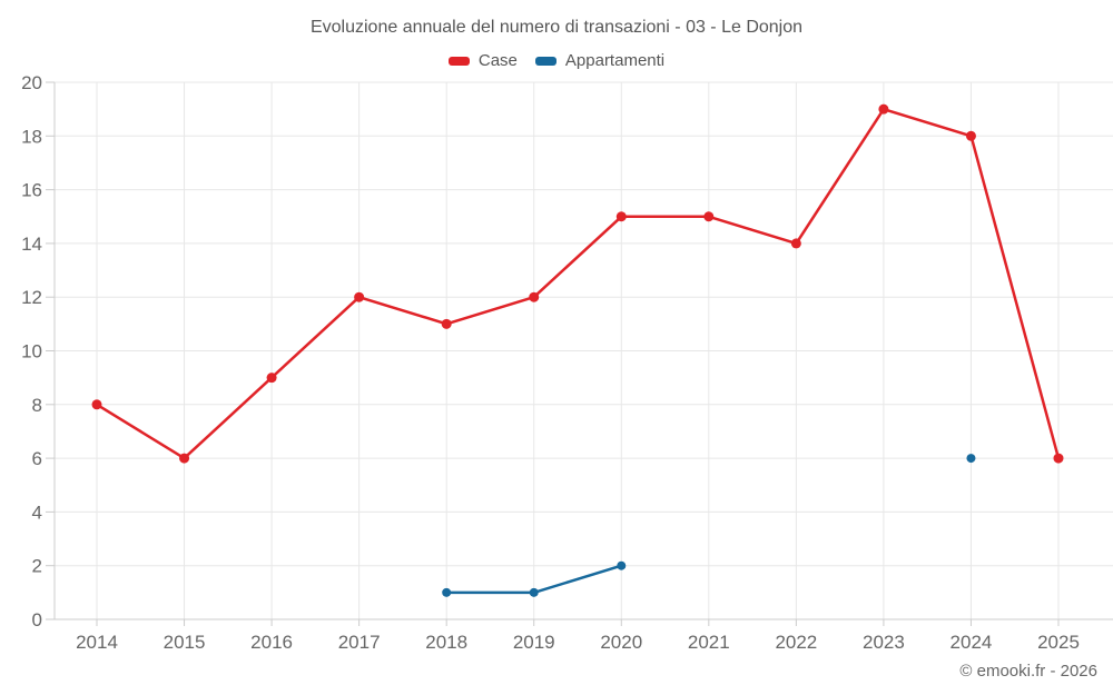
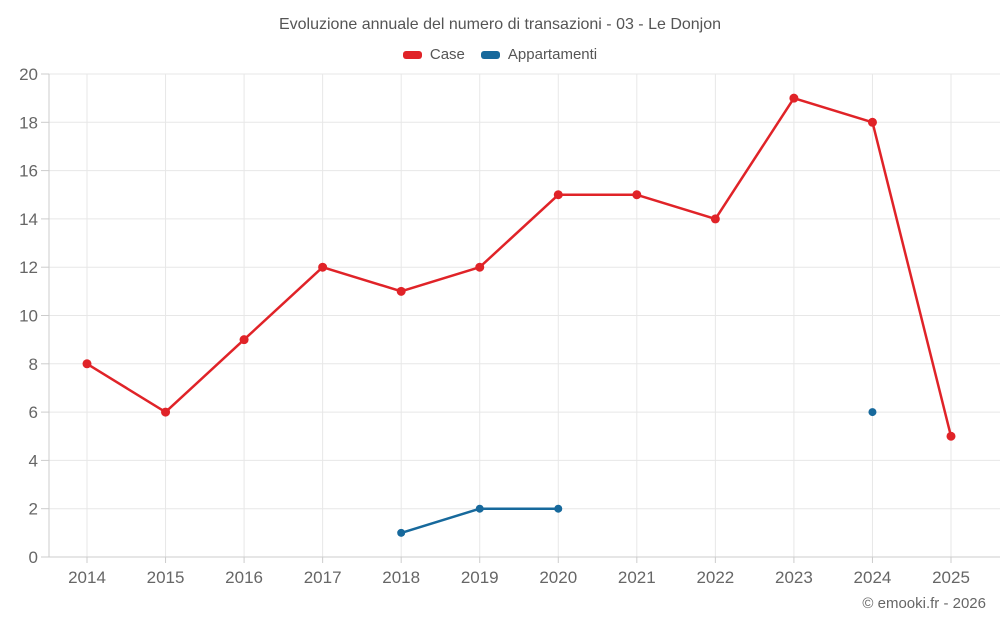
Appartamenti/2019: 1 -> 2
Case/2025: 6 -> 5
